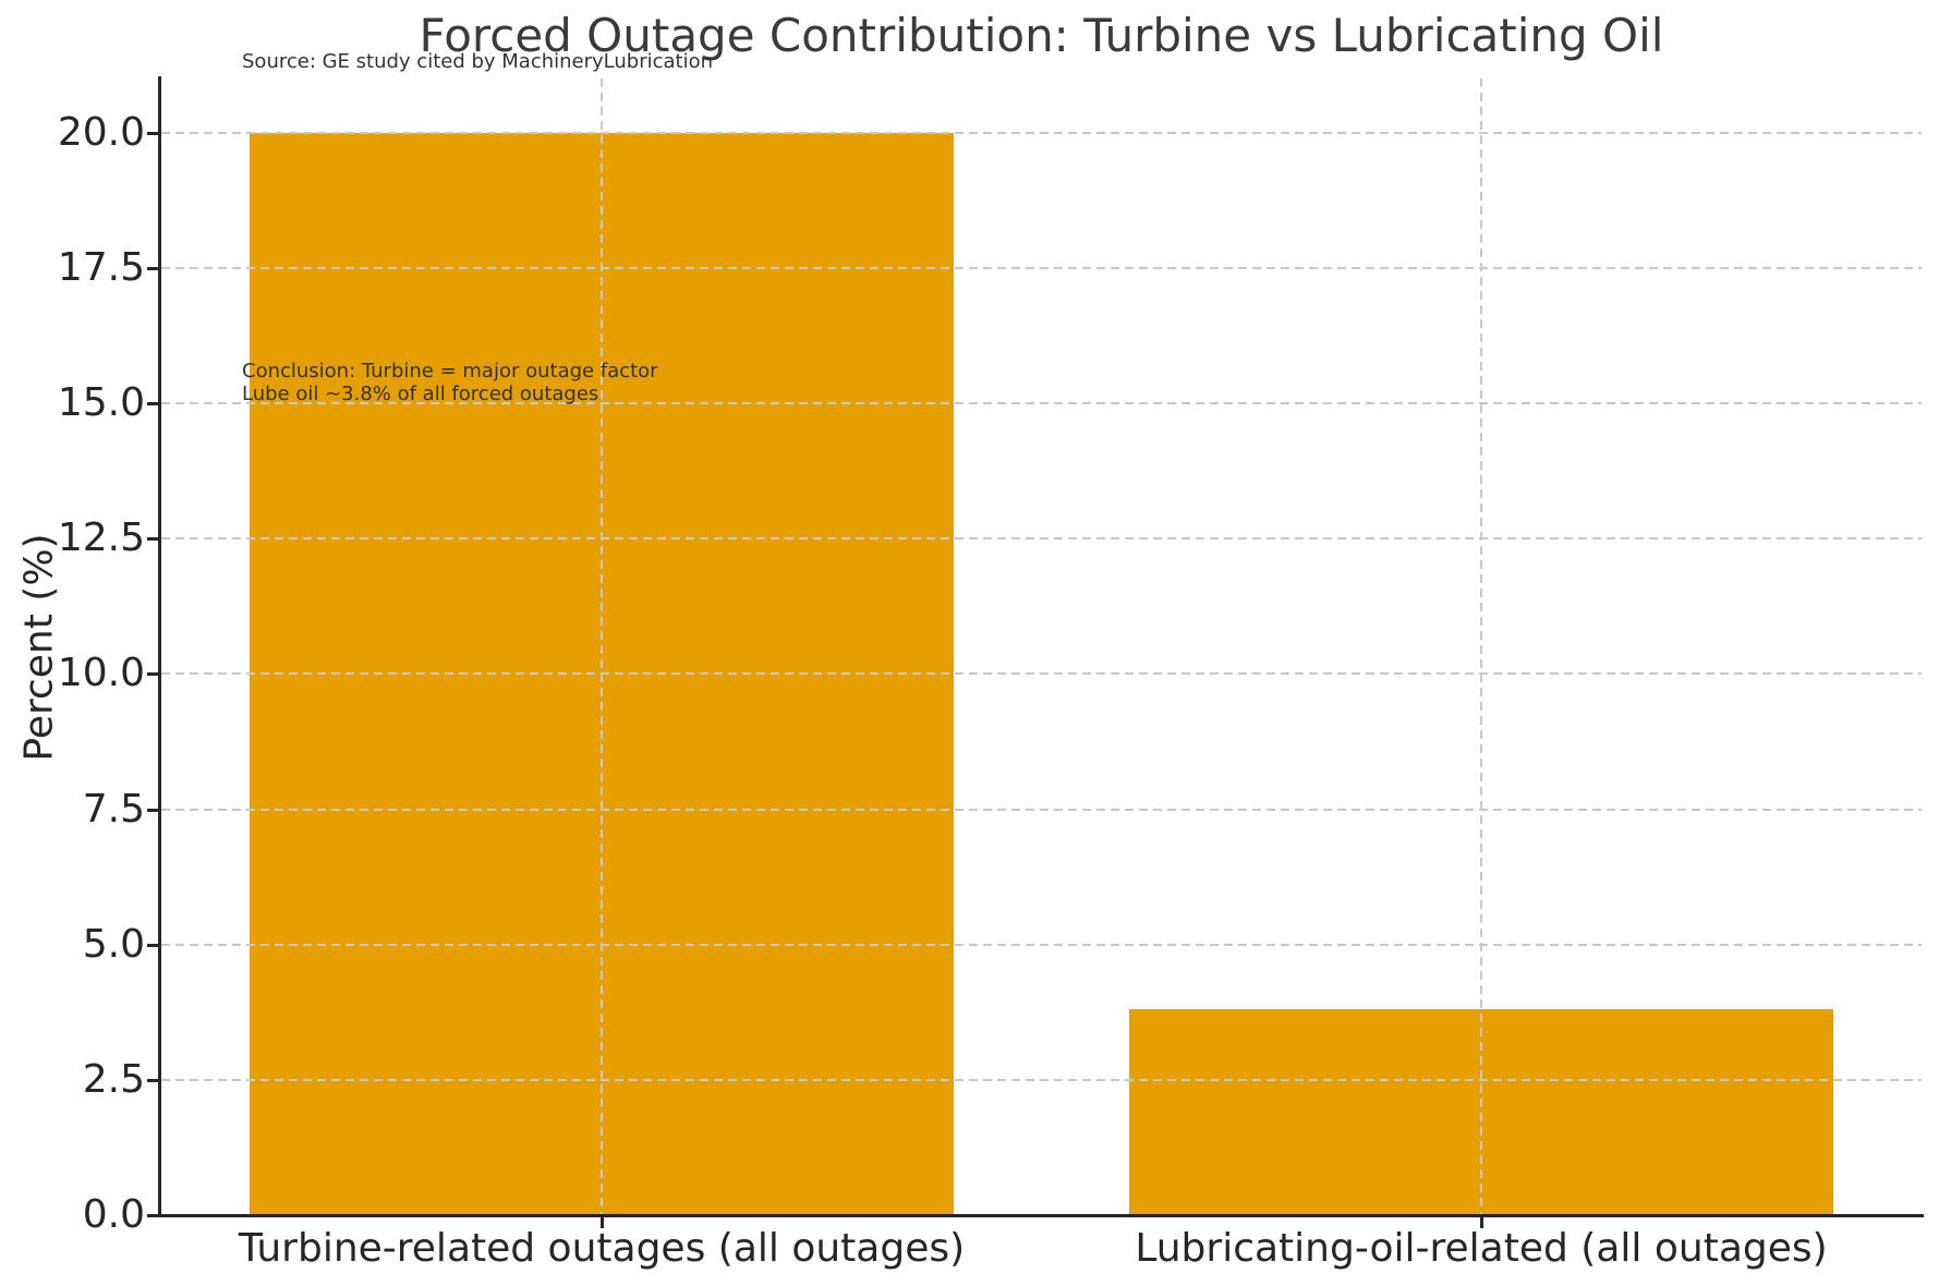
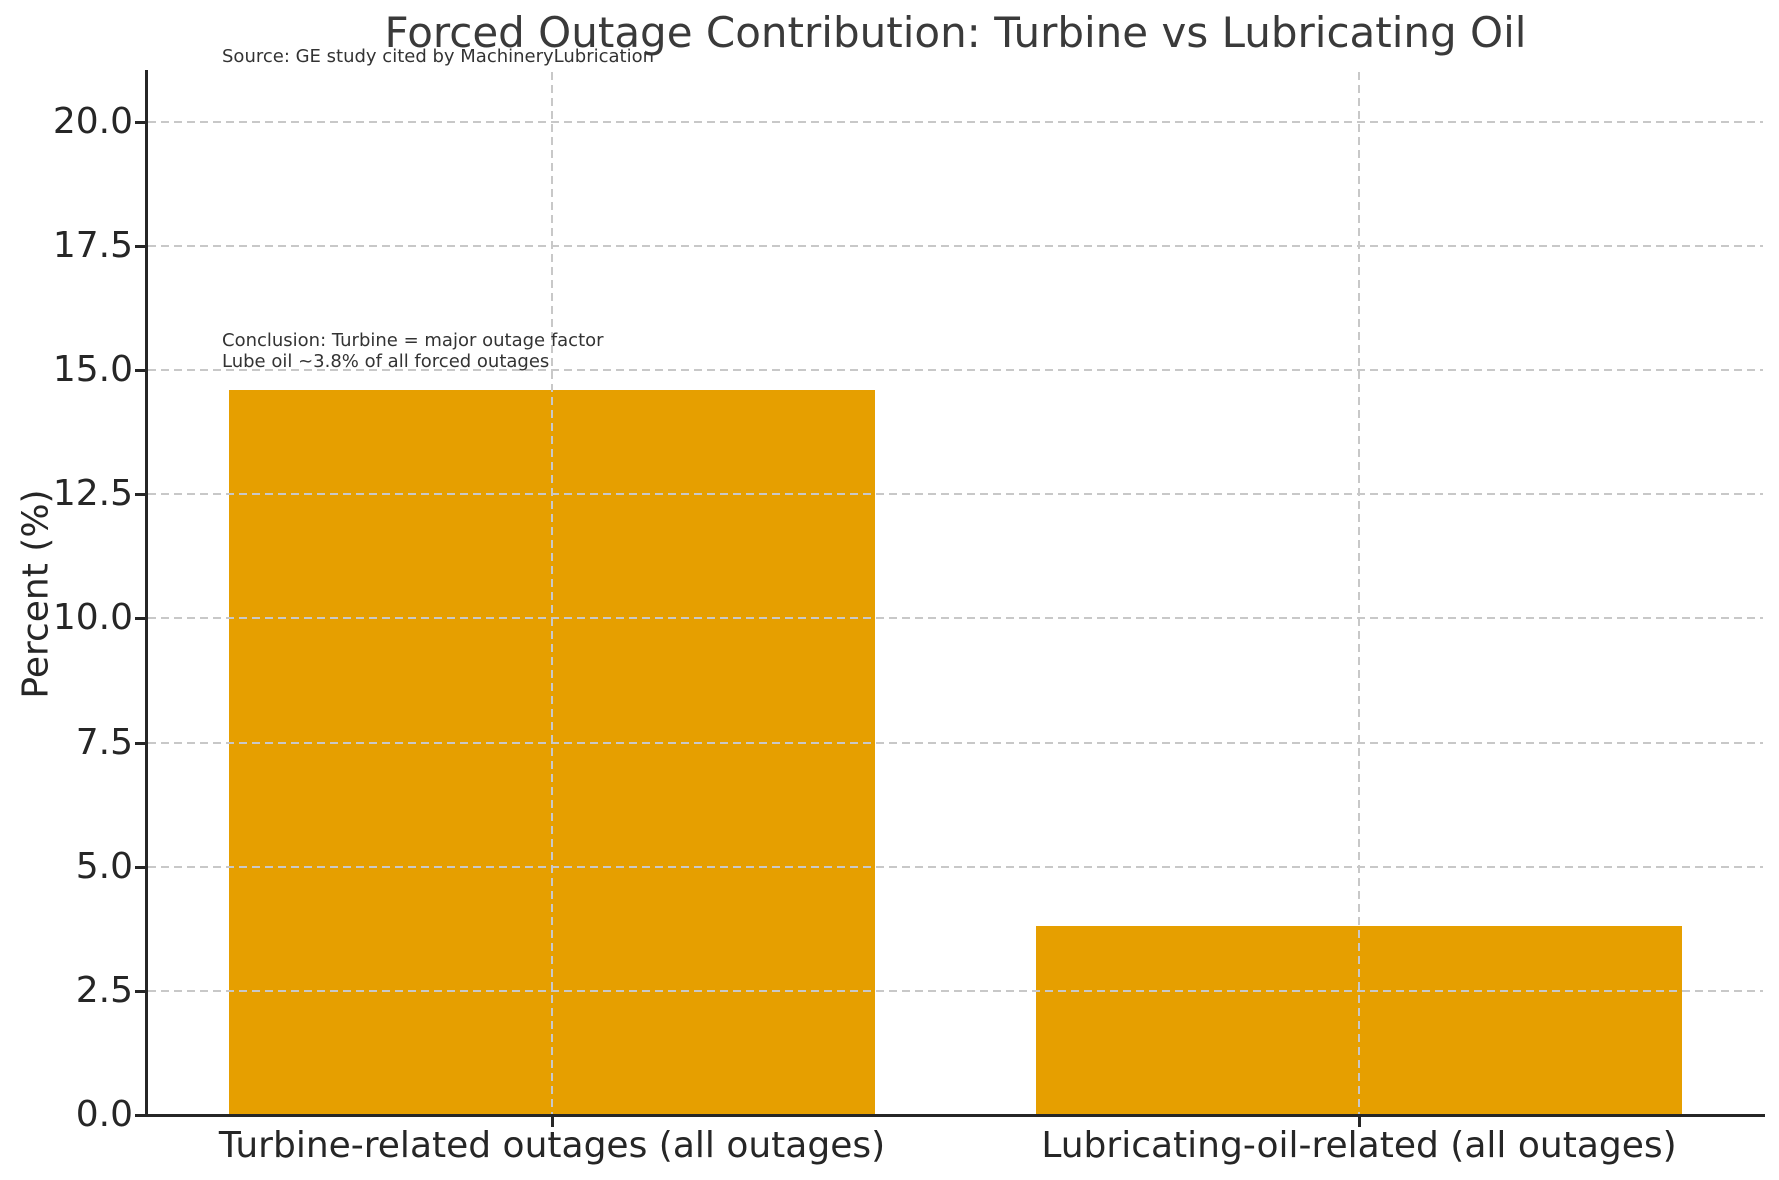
Turbine-related outages (all outages): 20.0 -> 14.6
